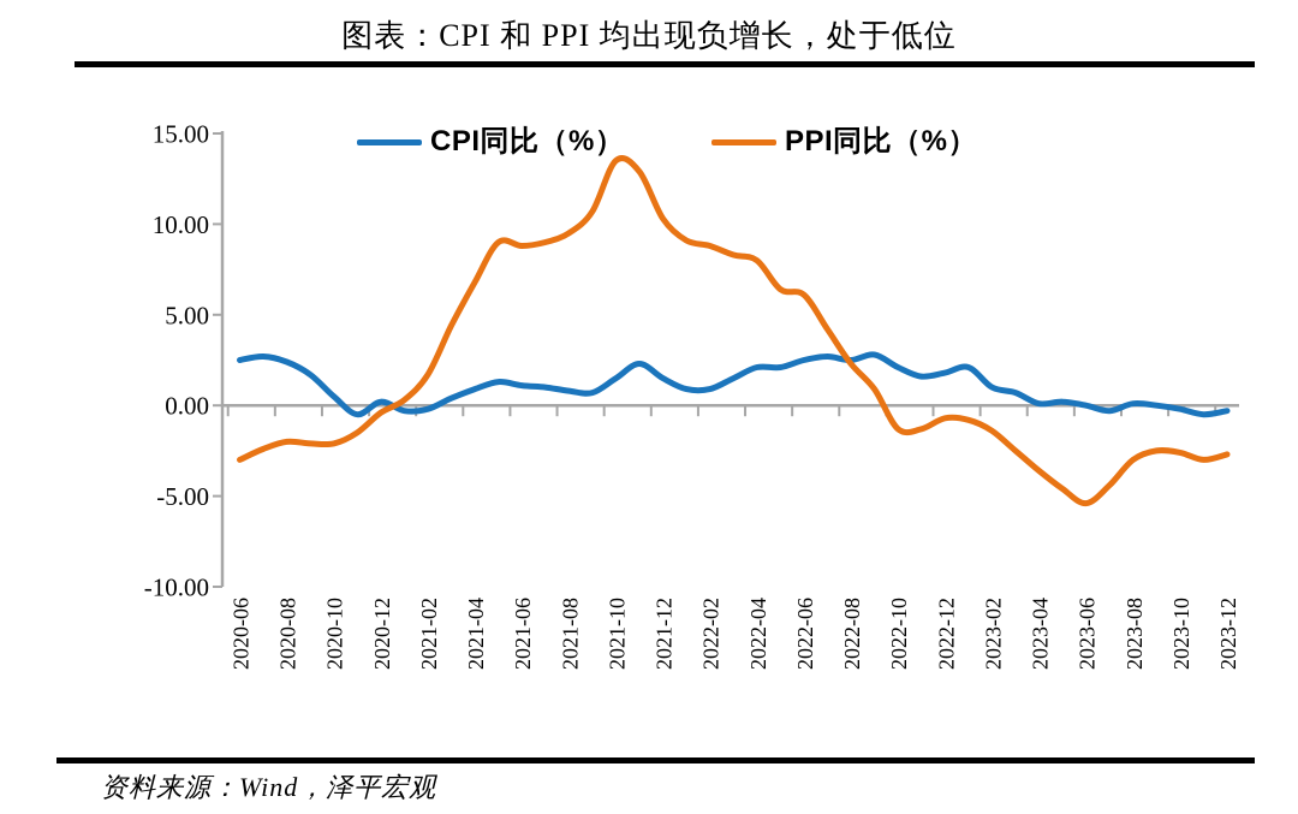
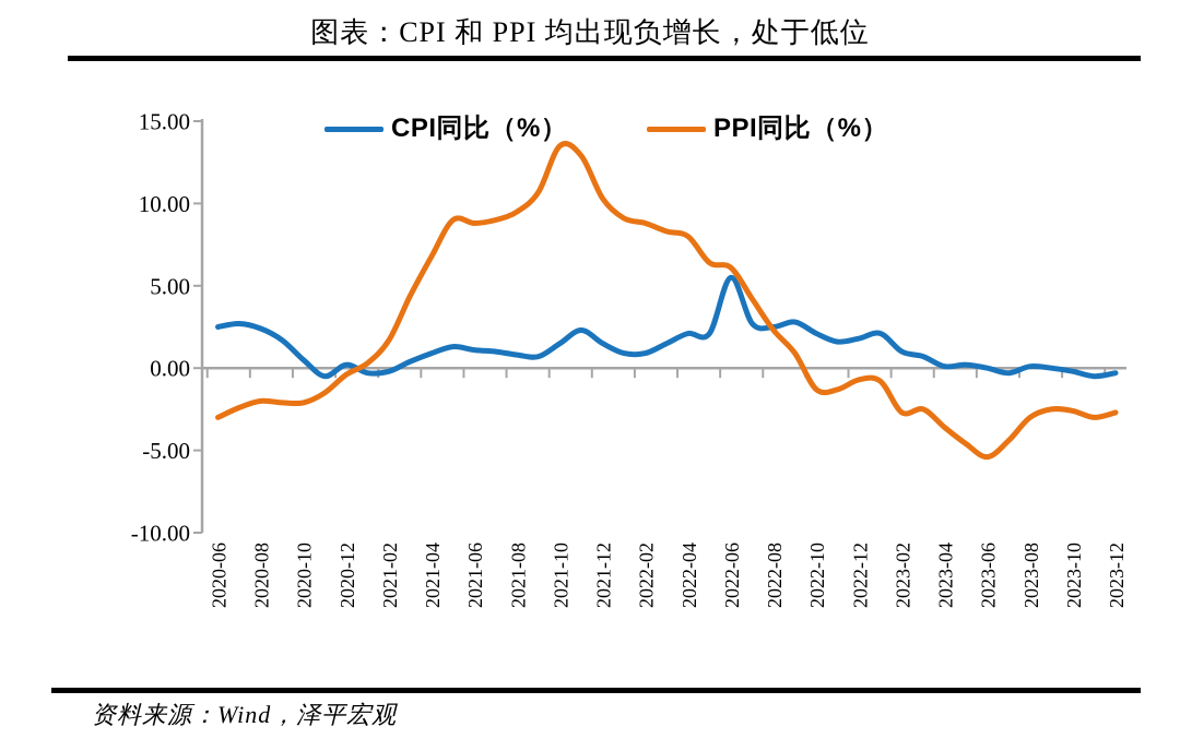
CPI同比（%）/2022-06: 2.5 -> 5.5
PPI同比（%）/2023-02: -1.4 -> -2.7
